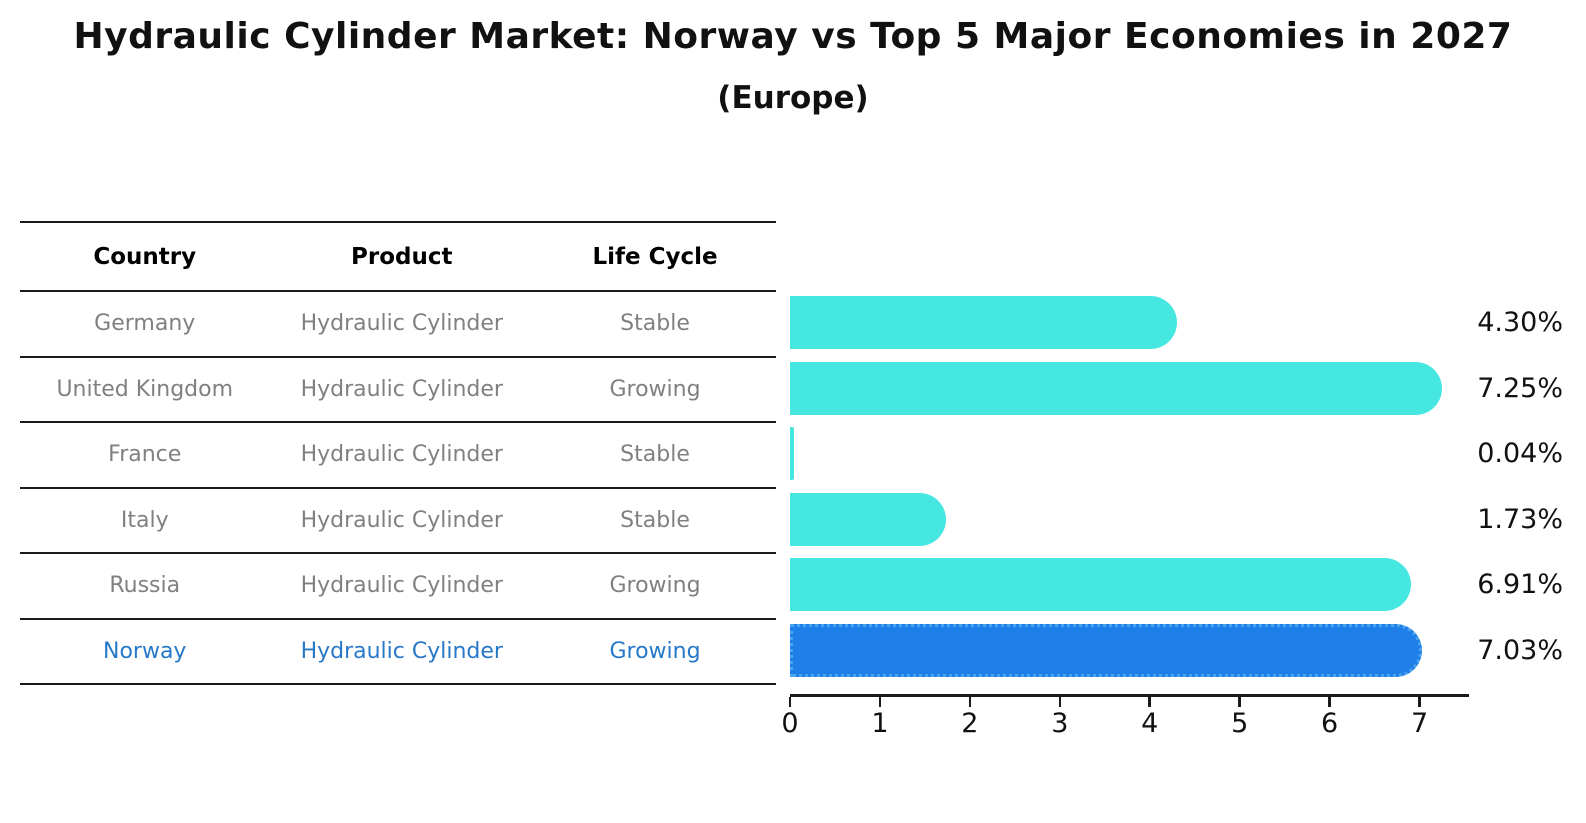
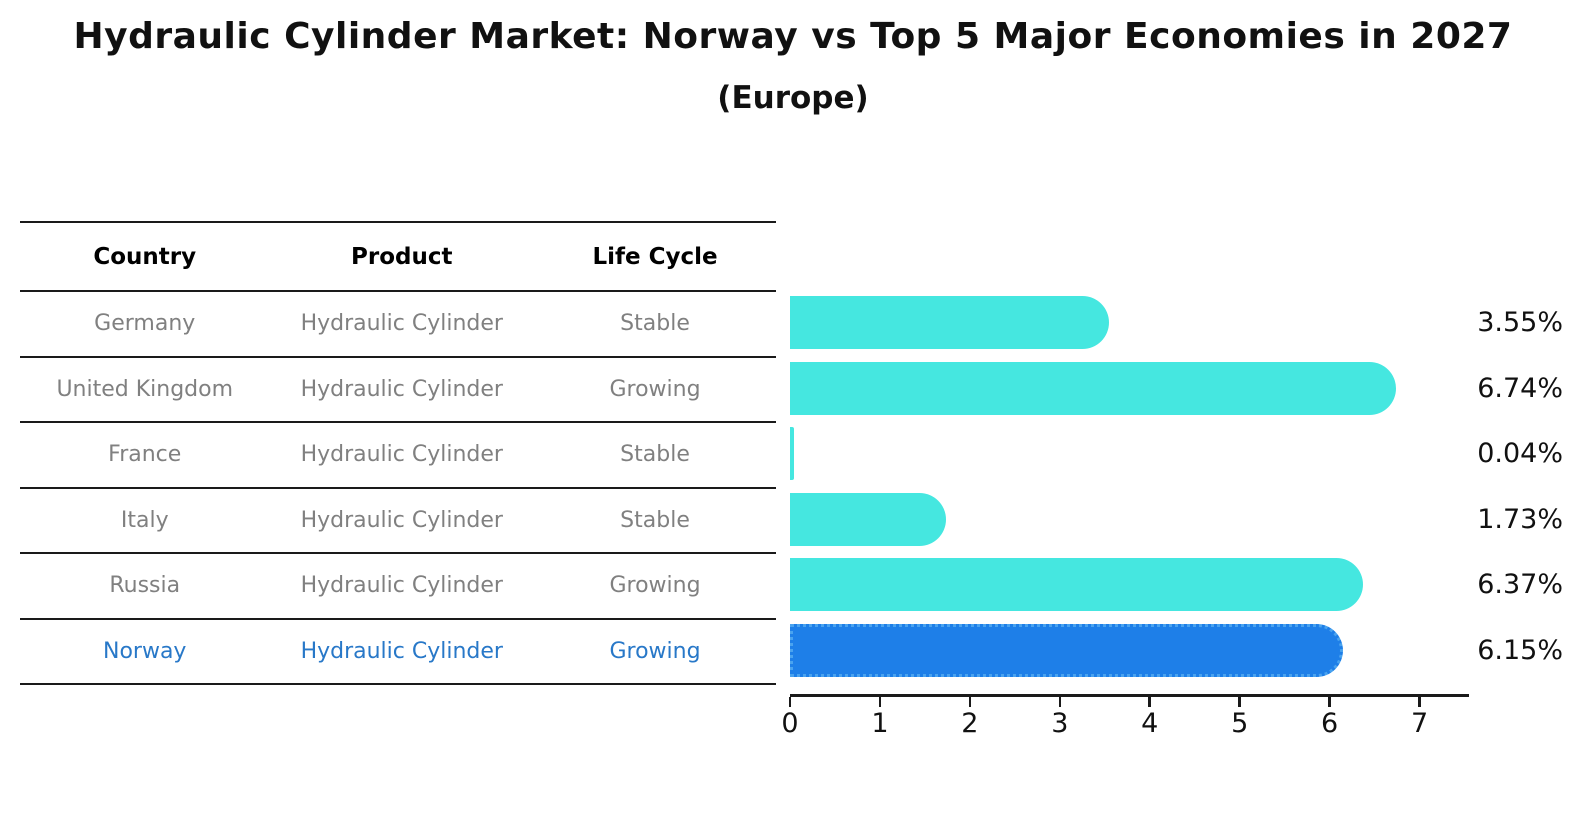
Germany: 4.30% -> 3.55%
United Kingdom: 7.25% -> 6.74%
Russia: 6.91% -> 6.37%
Norway: 7.03% -> 6.15%
